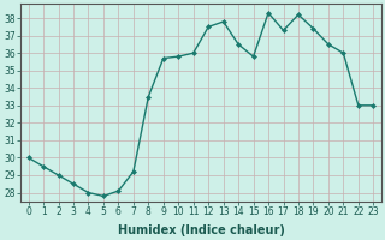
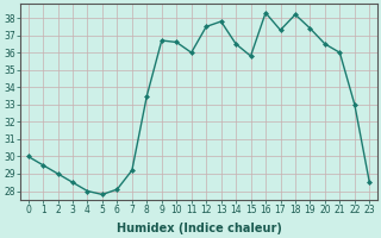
9: 35.7 -> 36.7
10: 35.8 -> 36.6
23: 33.0 -> 28.5
